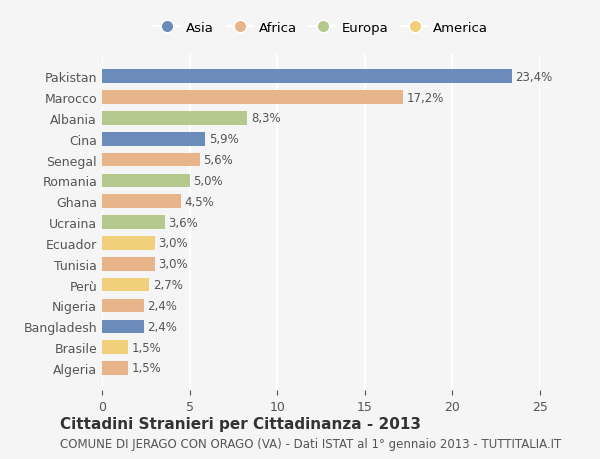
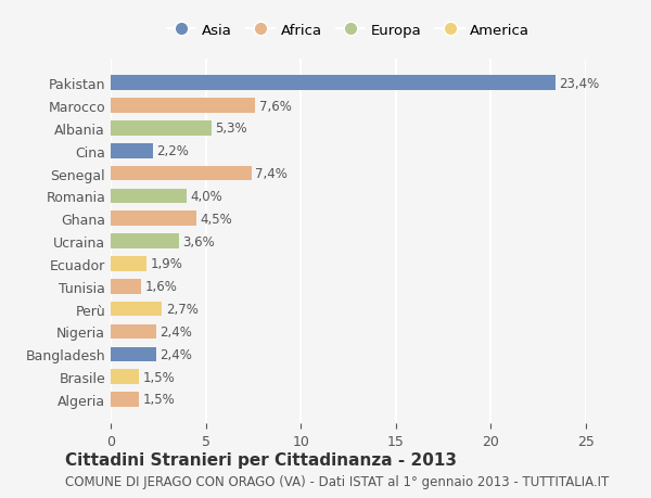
Marocco: 17,2% -> 7,6%
Albania: 8,3% -> 5,3%
Cina: 5,9% -> 2,2%
Senegal: 5,6% -> 7,4%
Romania: 5,0% -> 4,0%
Ecuador: 3,0% -> 1,9%
Tunisia: 3,0% -> 1,6%
